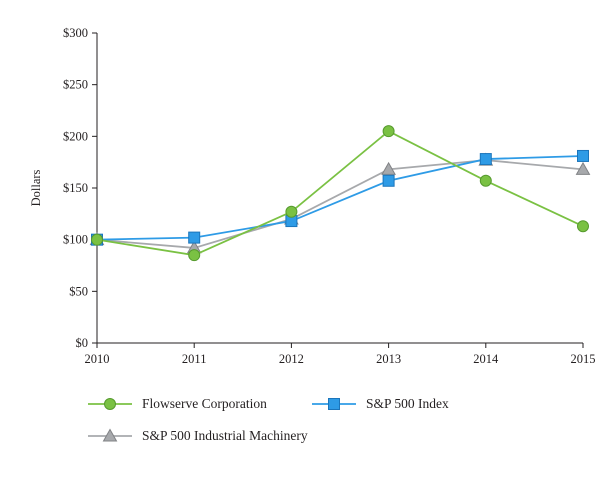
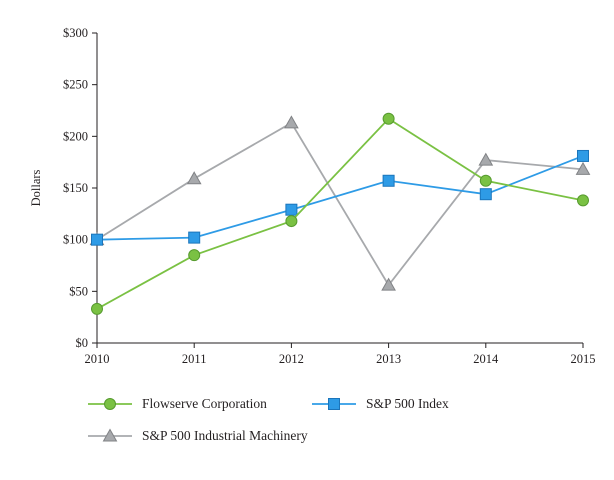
Flowserve Corporation/2010: $100 -> $33
S&P 500 Industrial Machinery/2011: $92 -> $159
Flowserve Corporation/2012: $127 -> $118
S&P 500 Index/2012: $118 -> $129
S&P 500 Industrial Machinery/2012: $120 -> $213
Flowserve Corporation/2013: $205 -> $217
S&P 500 Industrial Machinery/2013: $168 -> $56
S&P 500 Index/2014: $178 -> $144
Flowserve Corporation/2015: $113 -> $138
